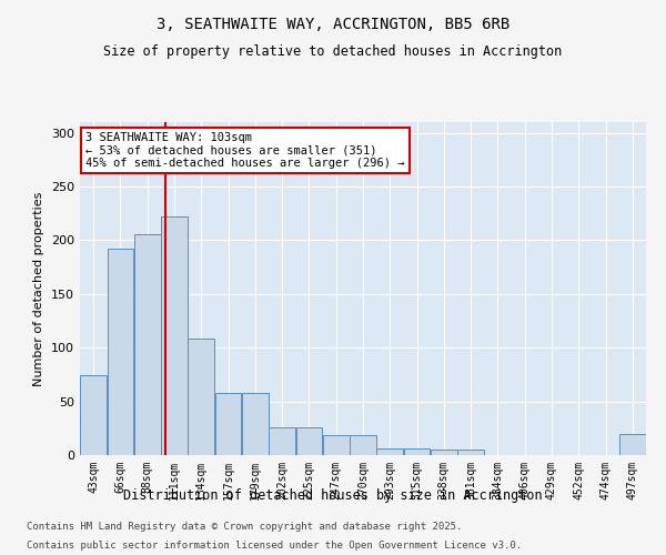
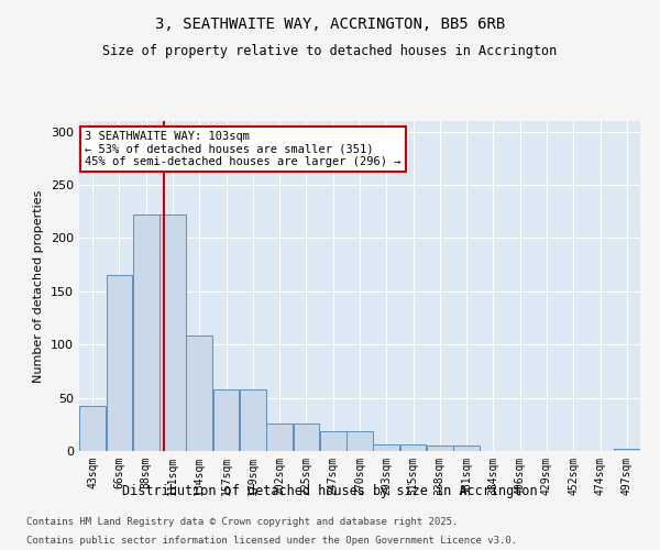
43sqm: 74 -> 42
66sqm: 192 -> 165
88sqm: 206 -> 222
497sqm: 20 -> 2
